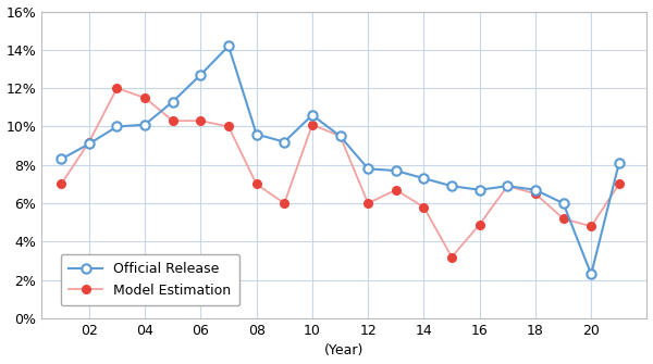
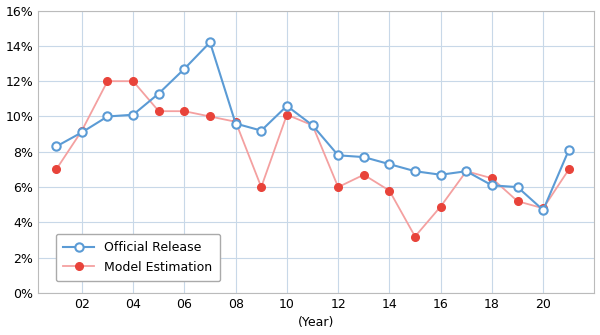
Model Estimation/04: 11.5% -> 12.0%
Model Estimation/08: 7.0% -> 9.7%
Official Release/18: 6.7% -> 6.1%
Official Release/20: 2.3% -> 4.7%
